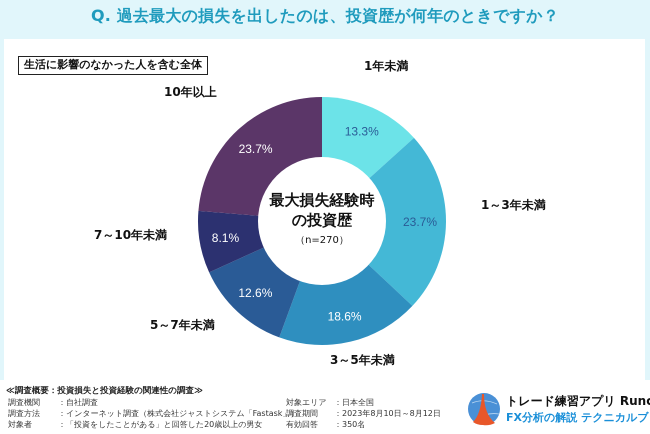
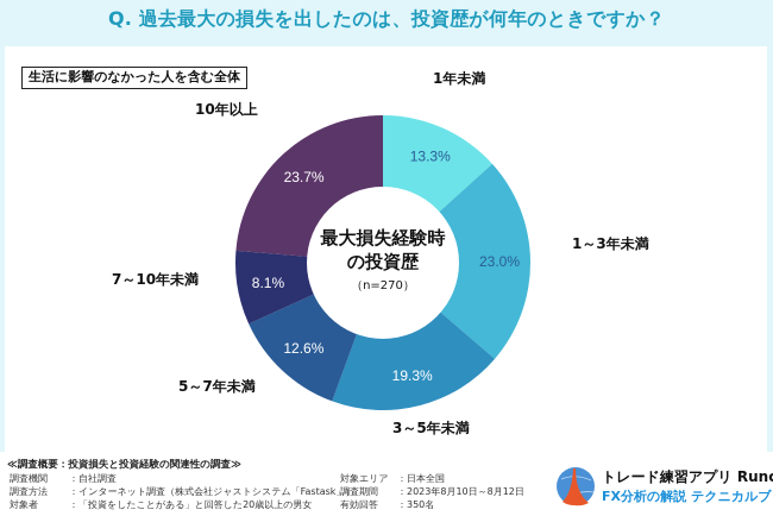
1～3年未満: 23.7% -> 23.0%
3～5年未満: 18.6% -> 19.3%
